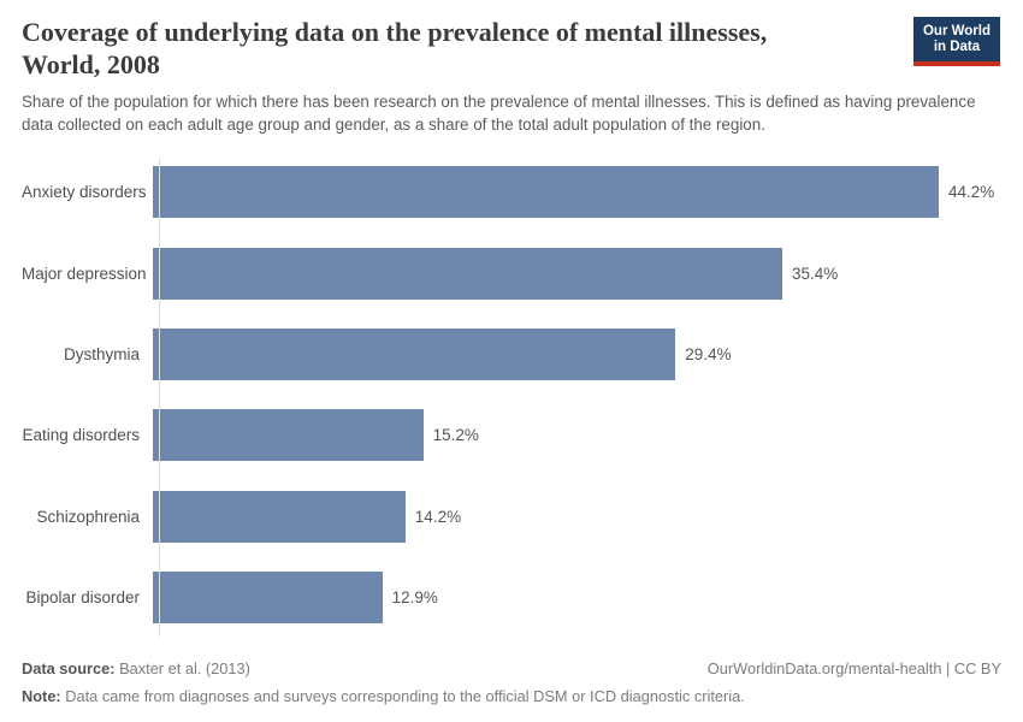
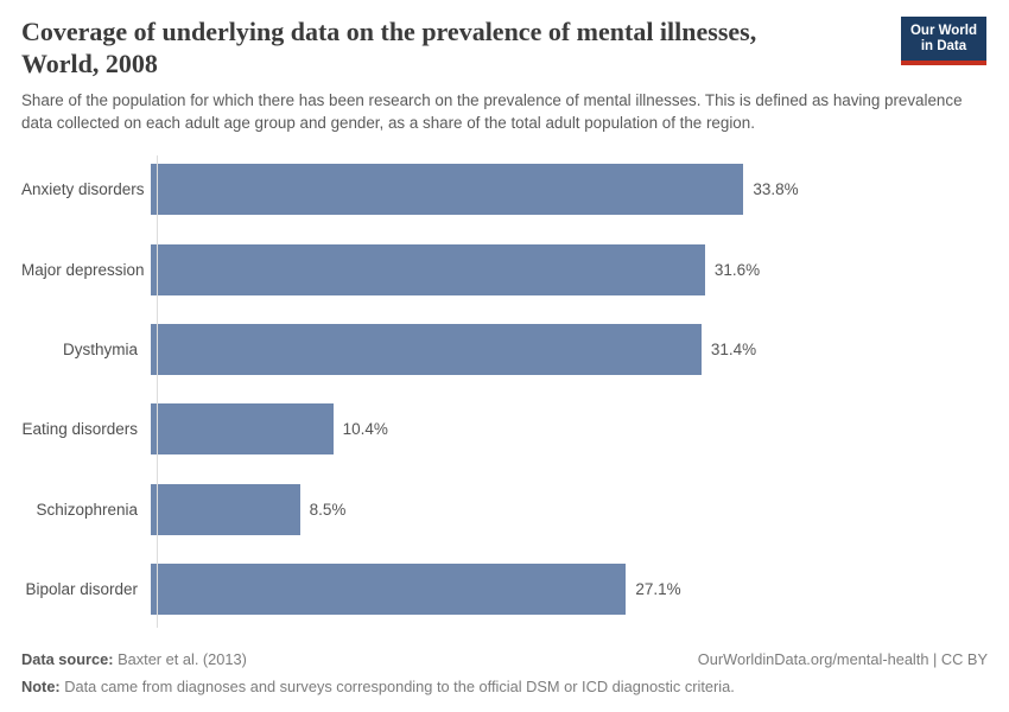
Anxiety disorders: 44.2% -> 33.8%
Major depression: 35.4% -> 31.6%
Dysthymia: 29.4% -> 31.4%
Eating disorders: 15.2% -> 10.4%
Schizophrenia: 14.2% -> 8.5%
Bipolar disorder: 12.9% -> 27.1%
